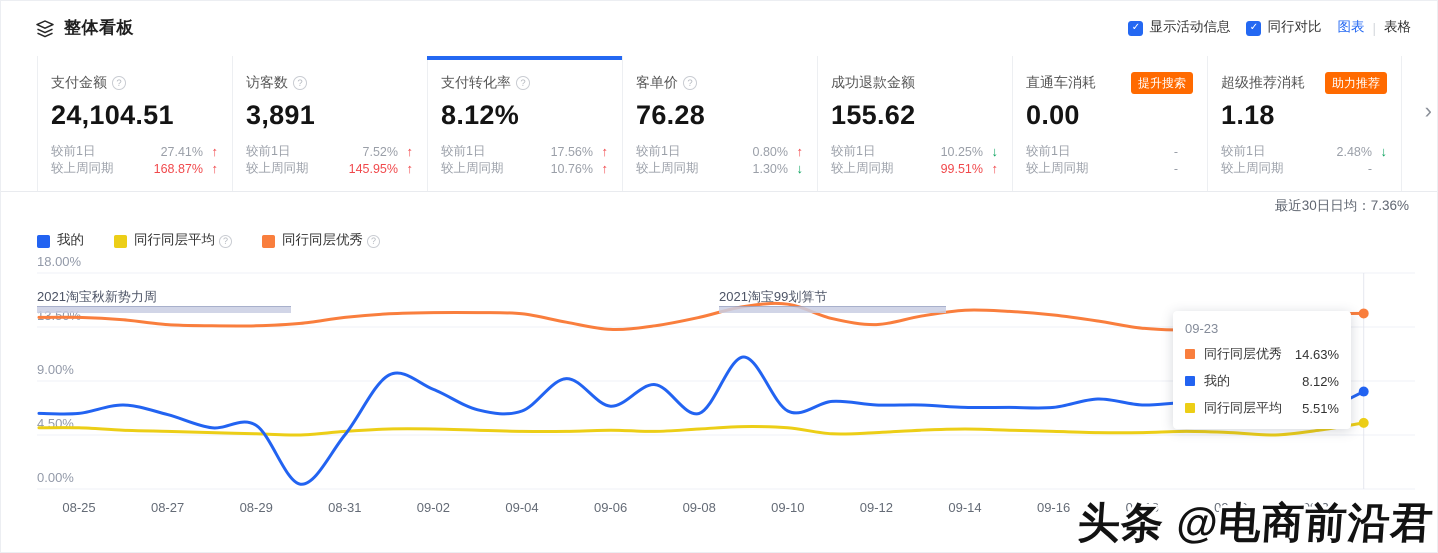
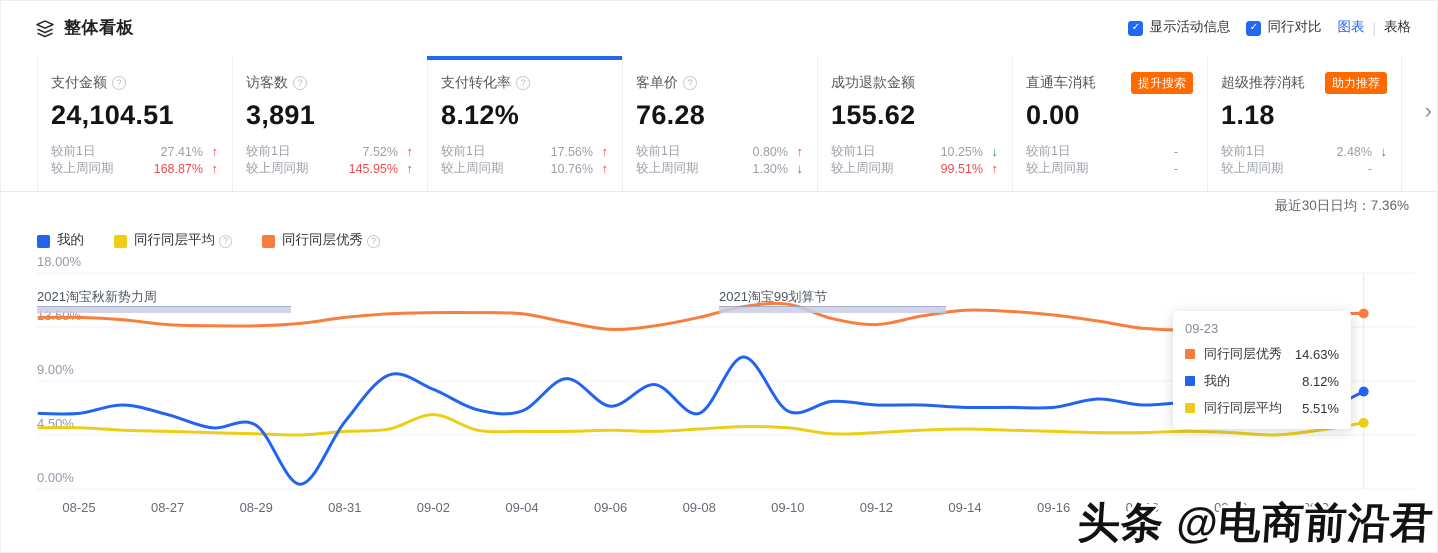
我的/08-31: 4.5% -> 5.6%
同行同层平均/09-02: 5.0% -> 6.2%
